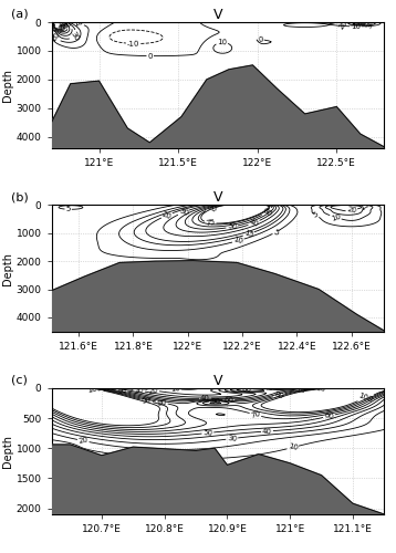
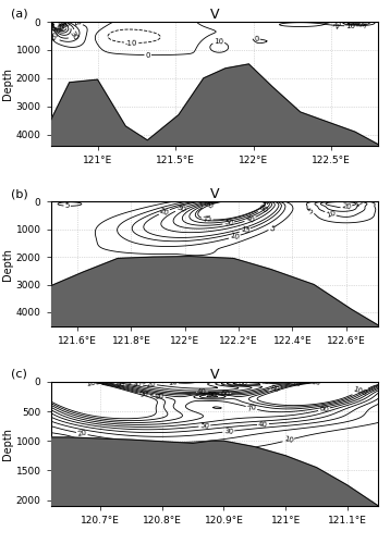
122.5°E: 2950 -> 3600
120.7°E: 1120 -> 960
120.9°E: 1280 -> 1000
121.1°E: 1920 -> 1750
